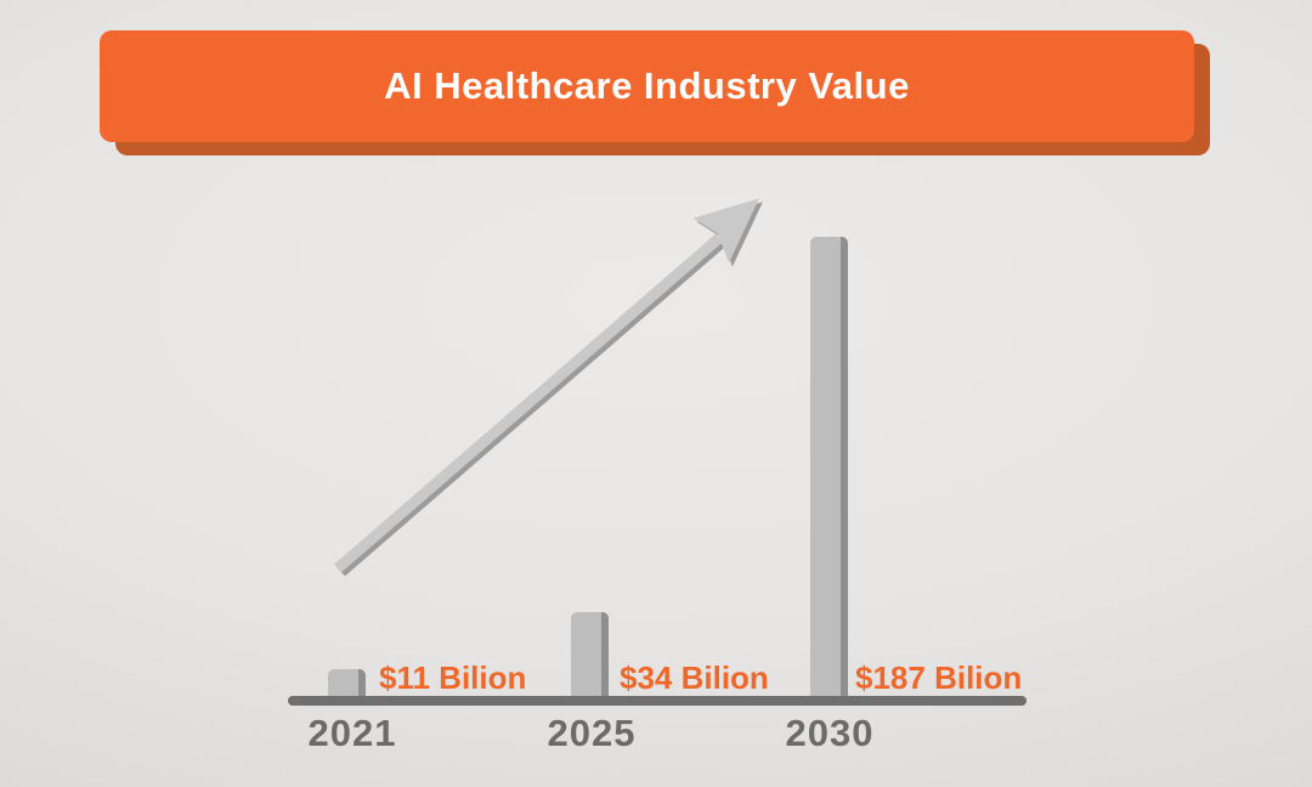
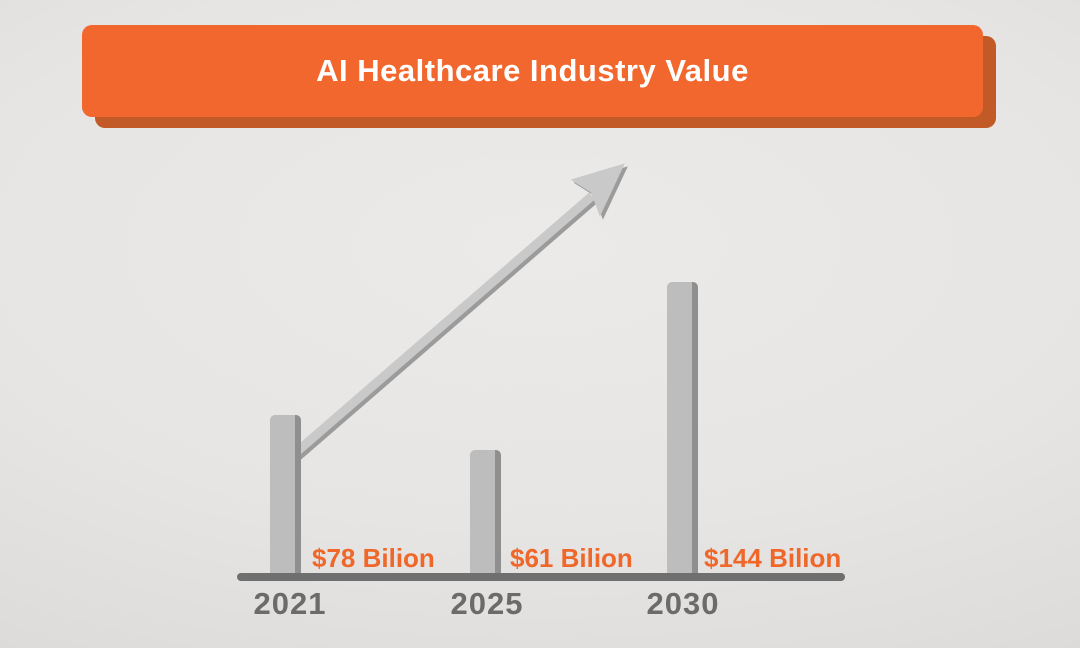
2021: $11 -> $78
2025: $34 -> $61
2030: $187 -> $144
